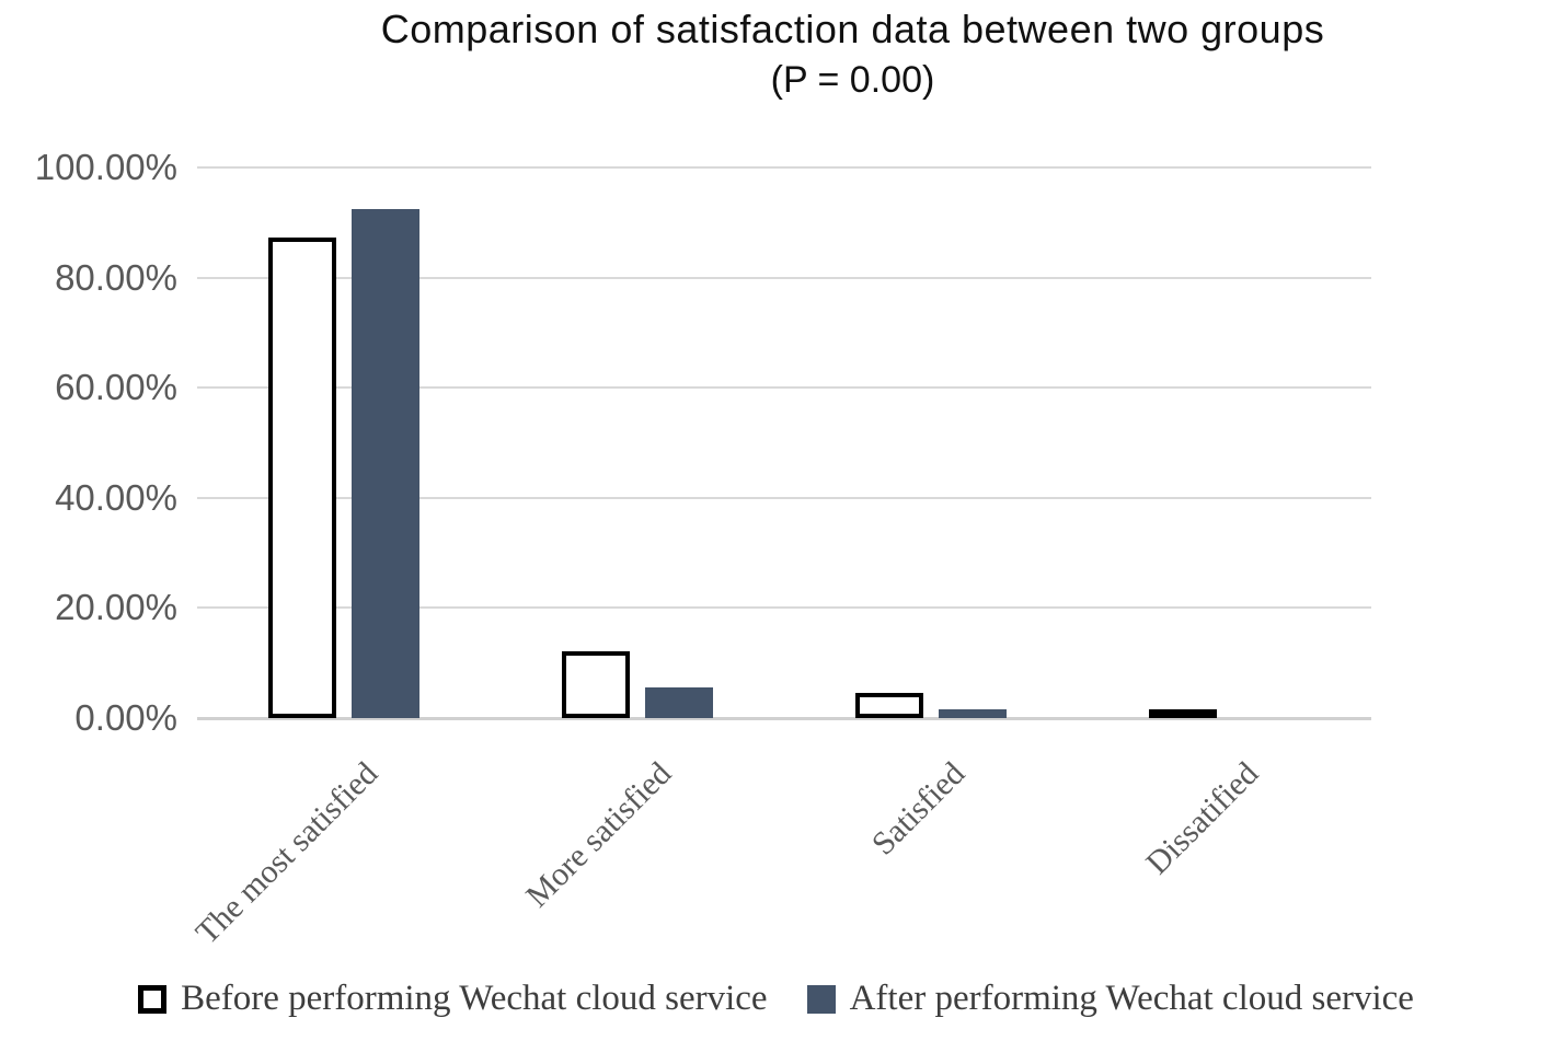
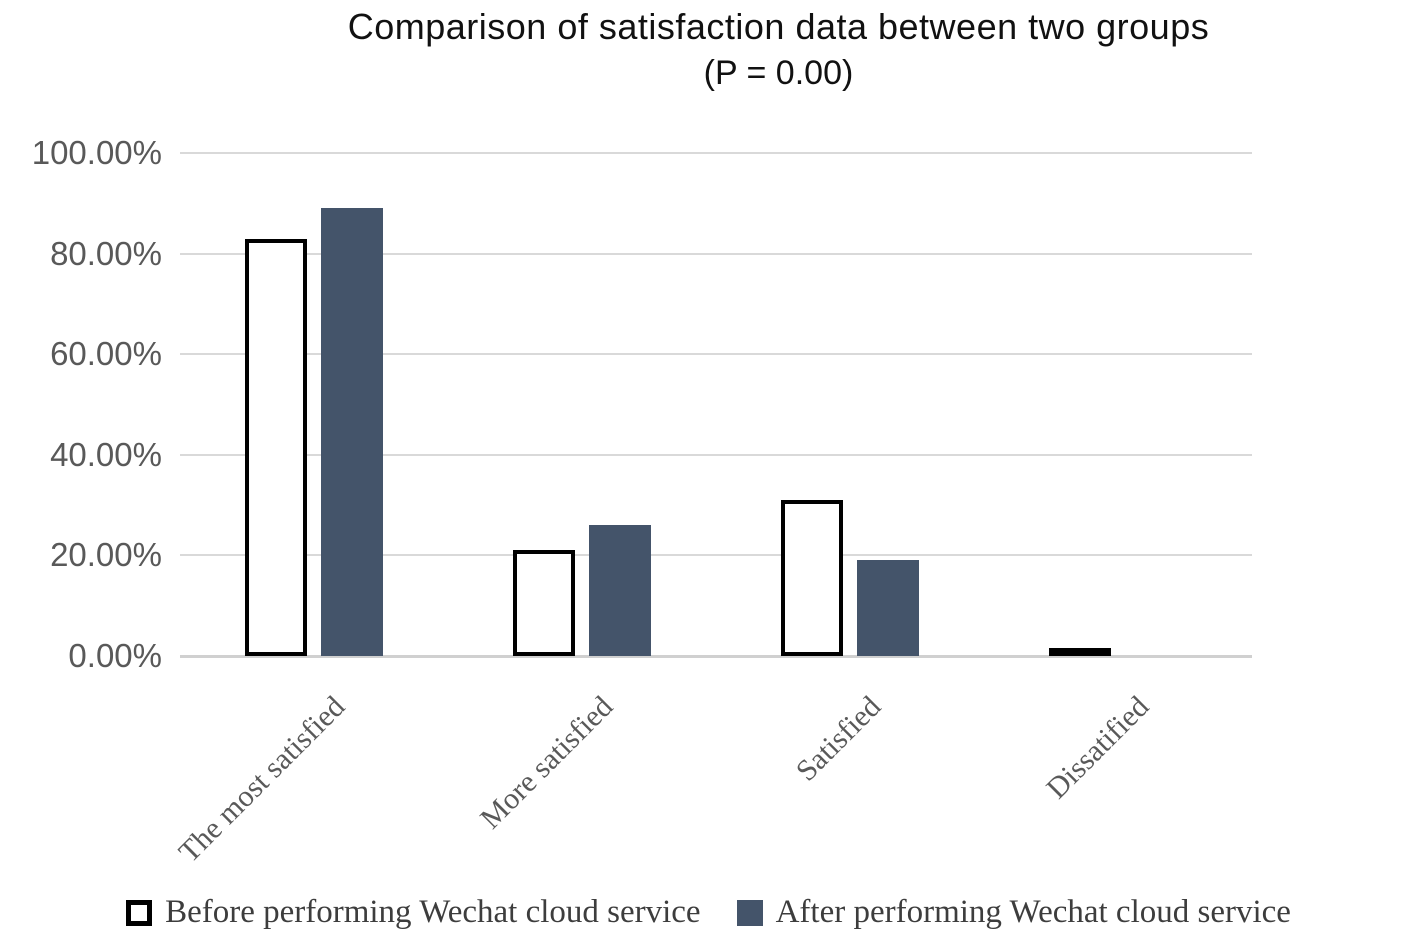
Before performing Wechat cloud service/The most satisfied: 87% -> 83%
After performing Wechat cloud service/The most satisfied: 92% -> 89%
Before performing Wechat cloud service/More satisfied: 12% -> 21%
After performing Wechat cloud service/More satisfied: 6% -> 26%
Before performing Wechat cloud service/Satisfied: 4% -> 31%
After performing Wechat cloud service/Satisfied: 2% -> 19%
